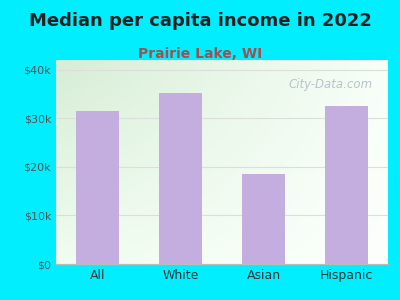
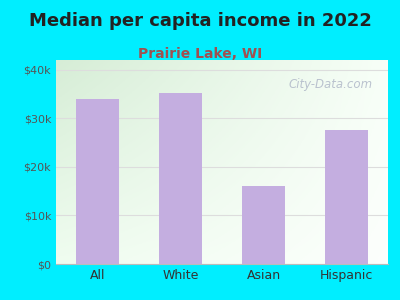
All: $31.5k -> $34.0k
Asian: $18.5k -> $16.0k
Hispanic: $32.5k -> $27.5k
